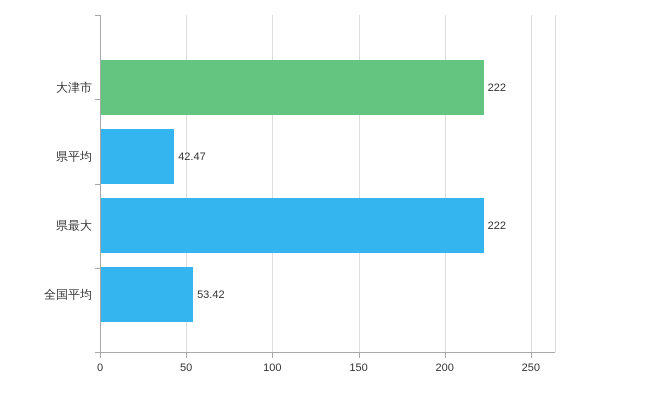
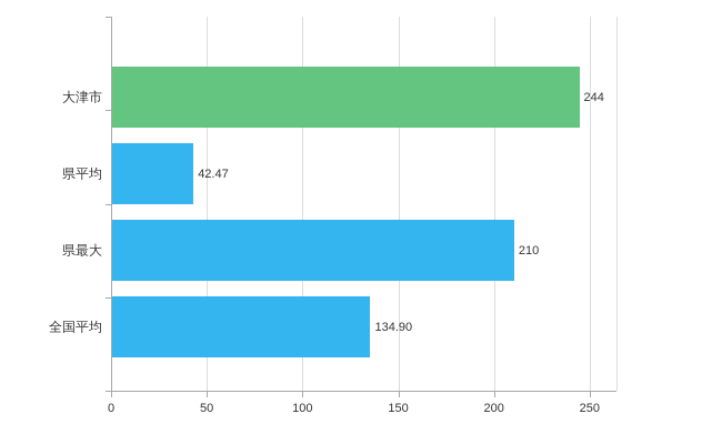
大津市: 222 -> 244
県最大: 222 -> 210
全国平均: 53.42 -> 134.90
